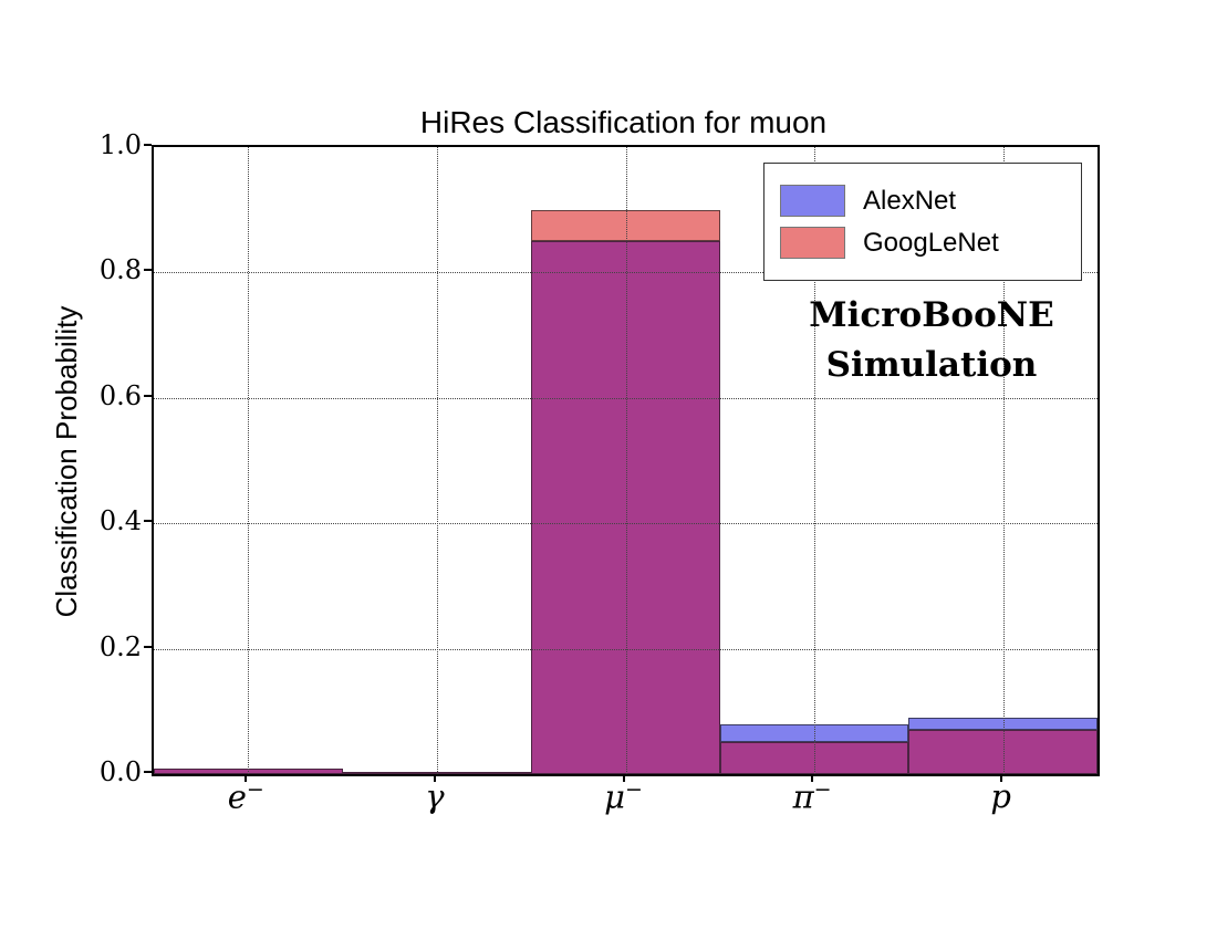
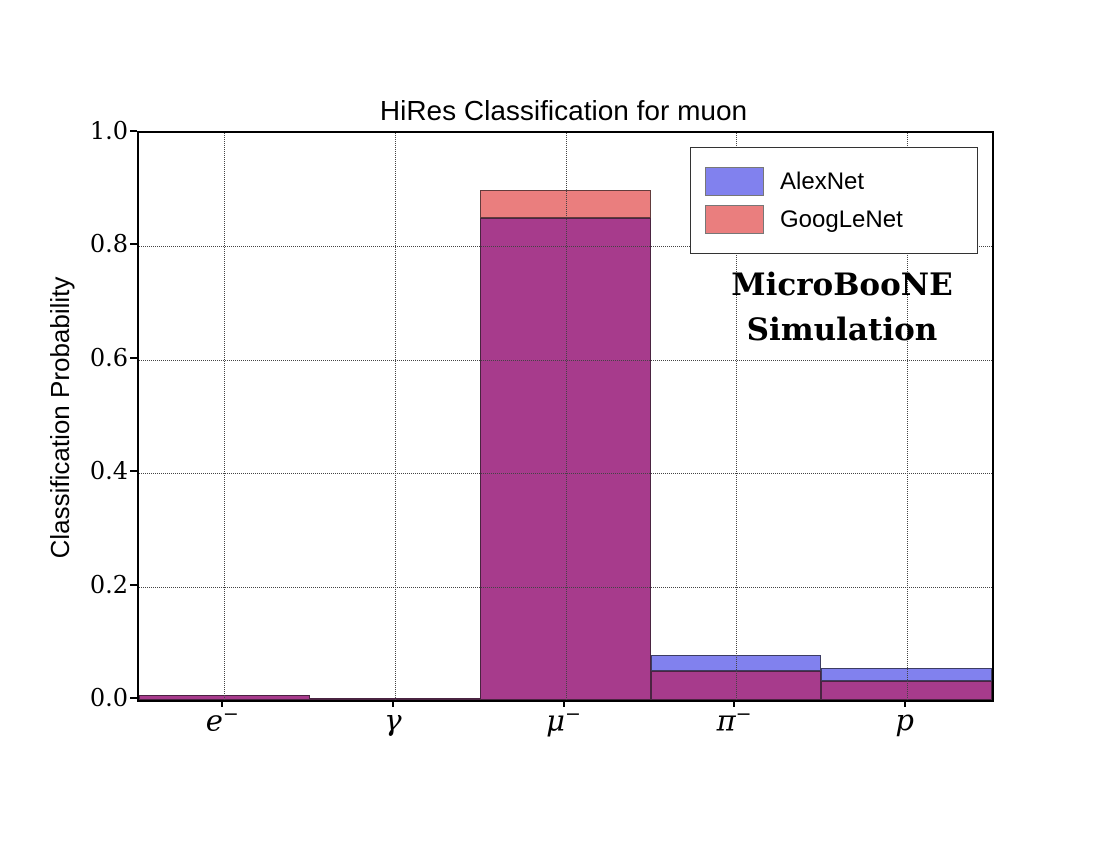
AlexNet/p: 0.09 -> 0.06
GoogLeNet/p: 0.07 -> 0.03
